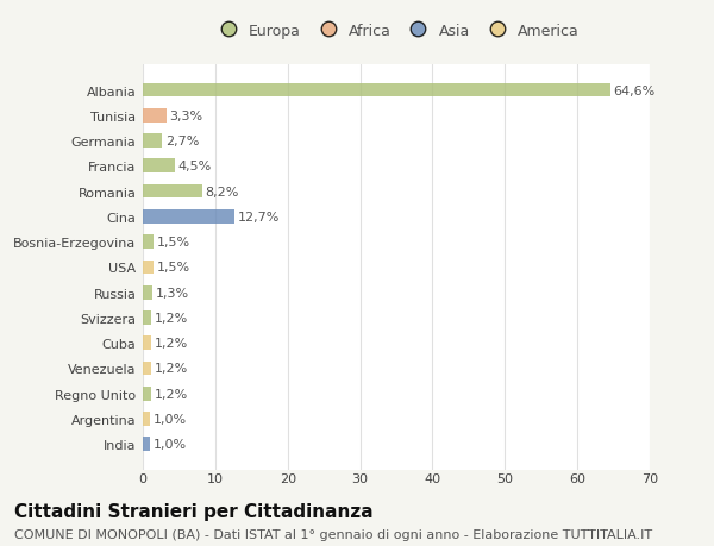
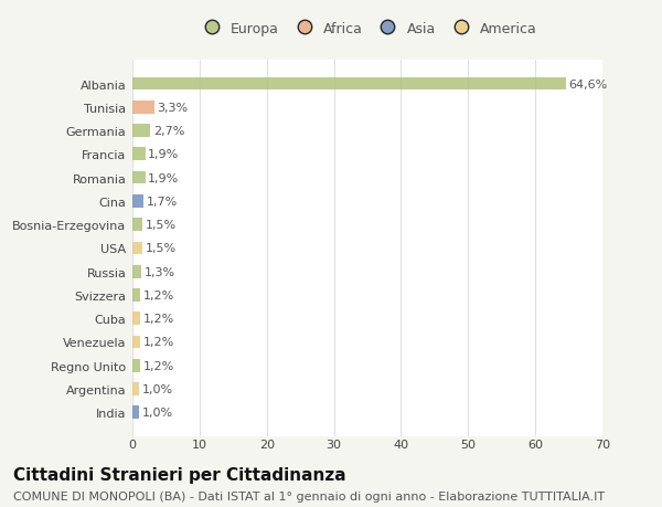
Francia: 4,5% -> 1,9%
Romania: 8,2% -> 1,9%
Cina: 12,7% -> 1,7%
